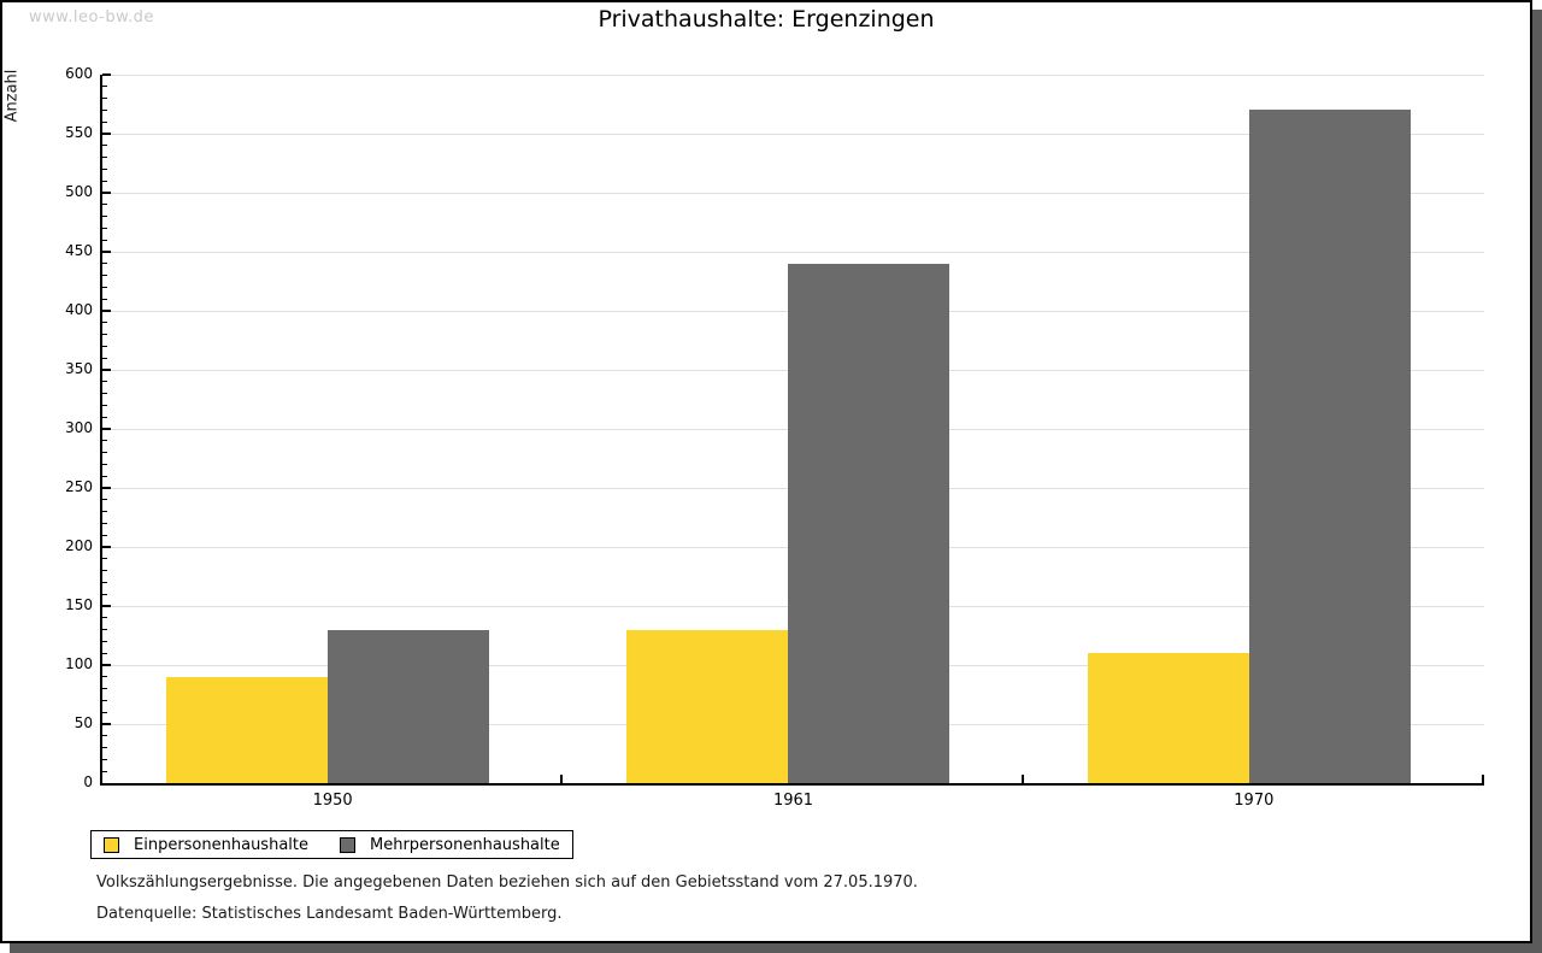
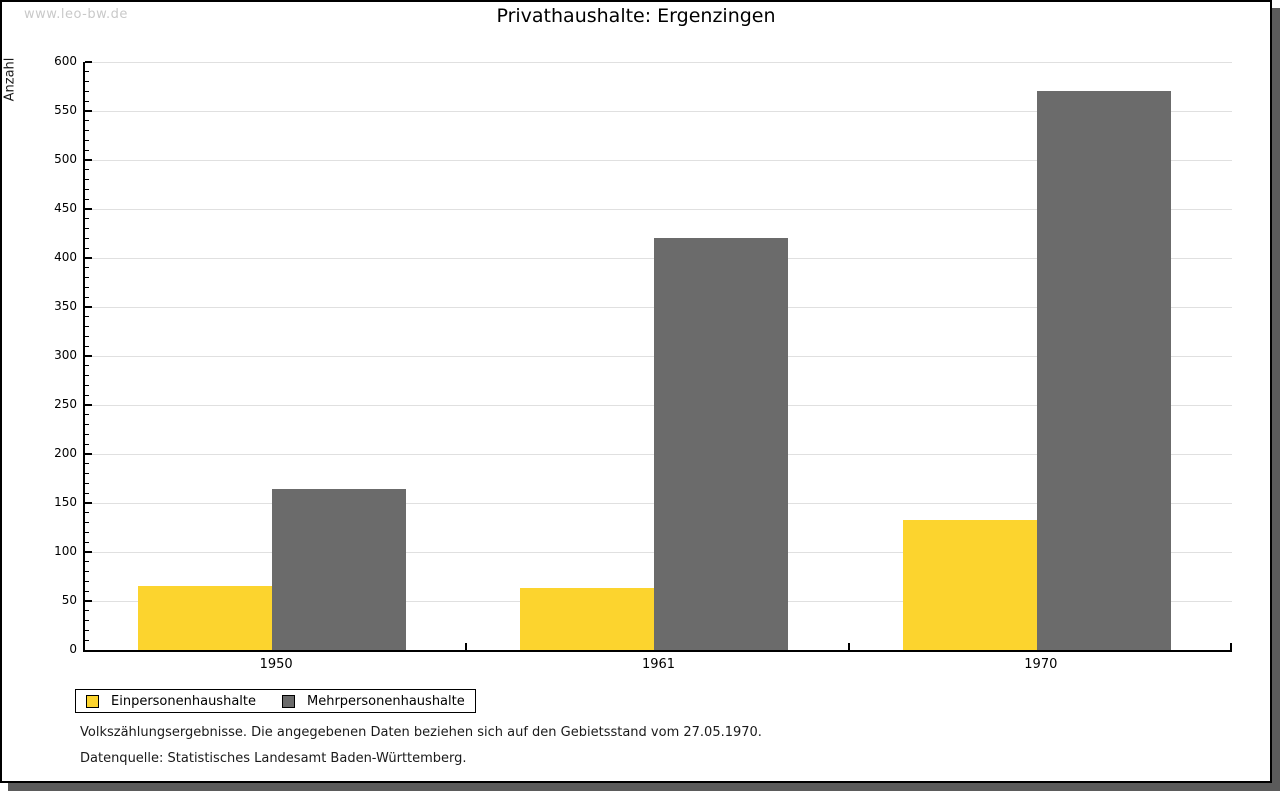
Einpersonenhaushalte/1950: 90 -> 60
Mehrpersonenhaushalte/1950: 130 -> 160
Einpersonenhaushalte/1961: 130 -> 60
Mehrpersonenhaushalte/1961: 440 -> 420
Einpersonenhaushalte/1970: 110 -> 130
